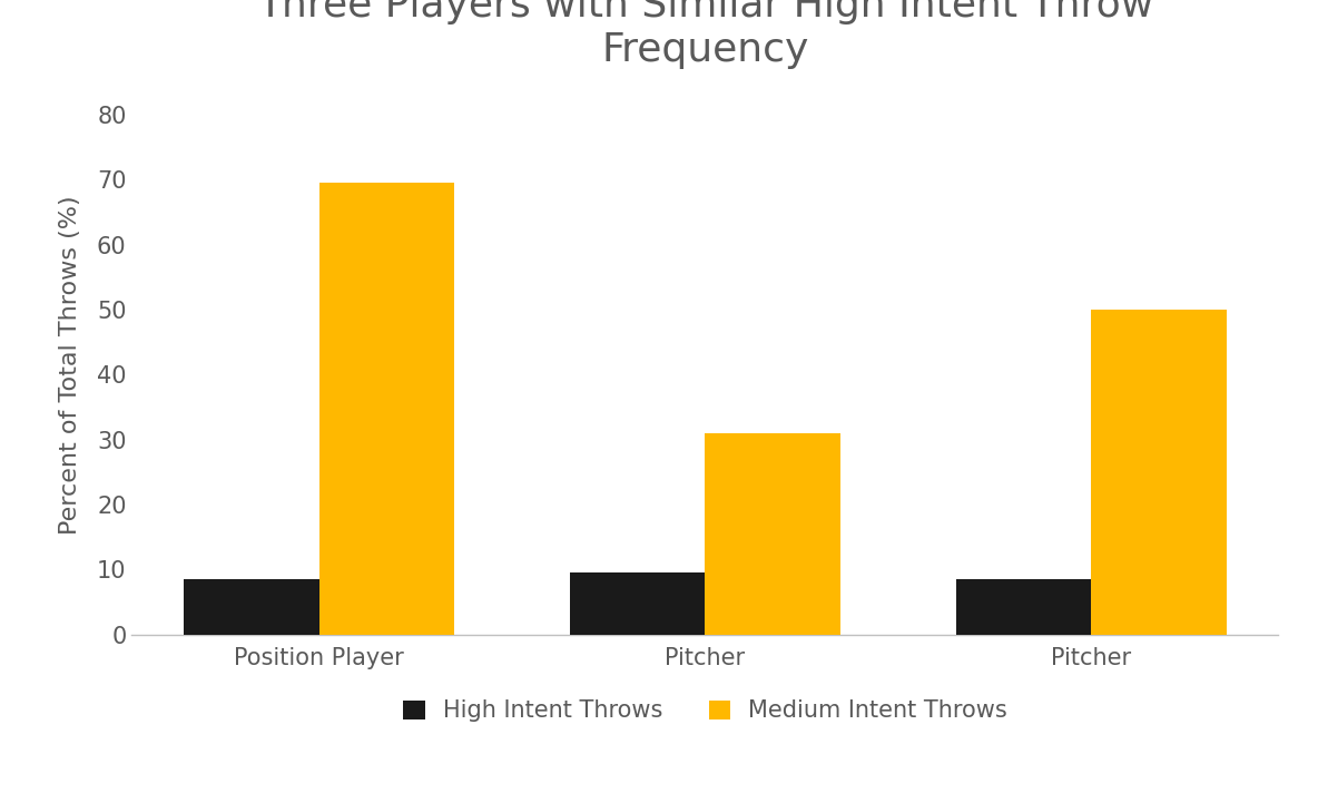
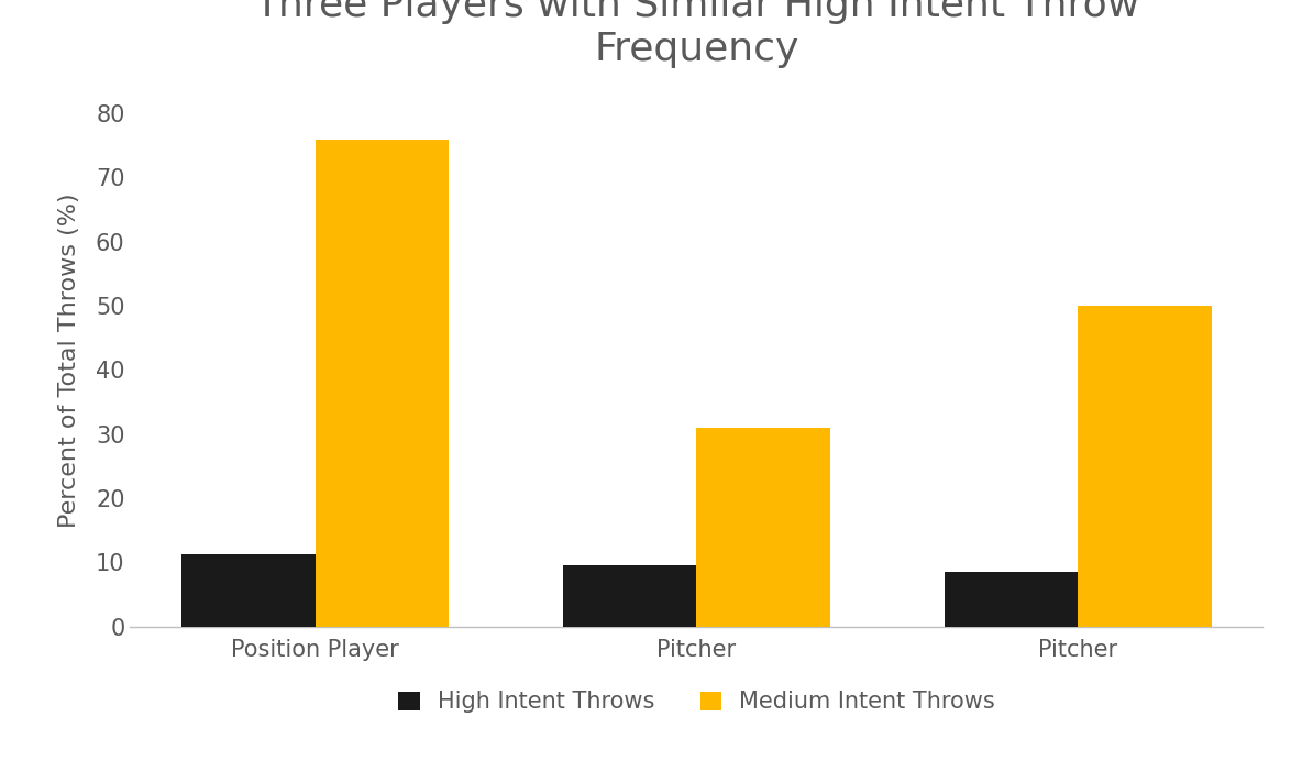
High Intent Throws/Position Player: 8.5 -> 11.2
Medium Intent Throws/Position Player: 69.5 -> 75.8
